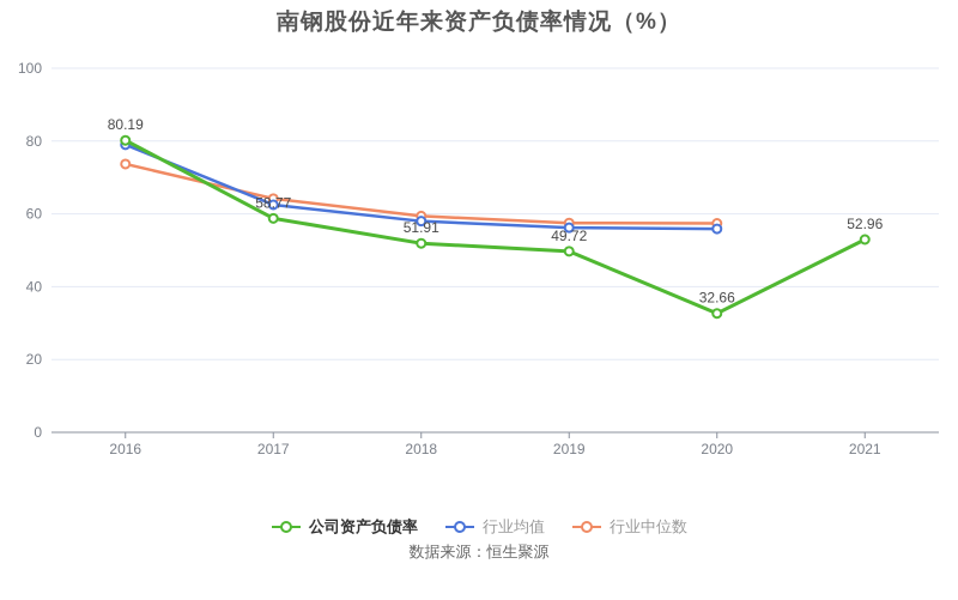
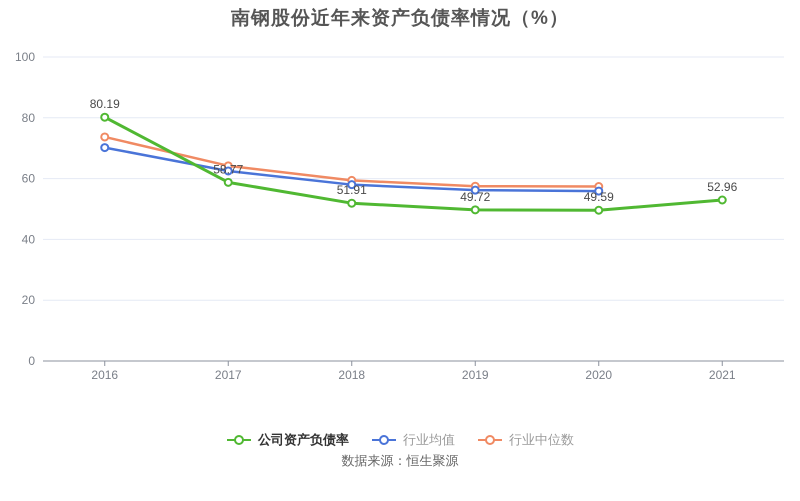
行业均值/2016: 79 -> 70
公司资产负债率/2020: 32.66 -> 49.59
